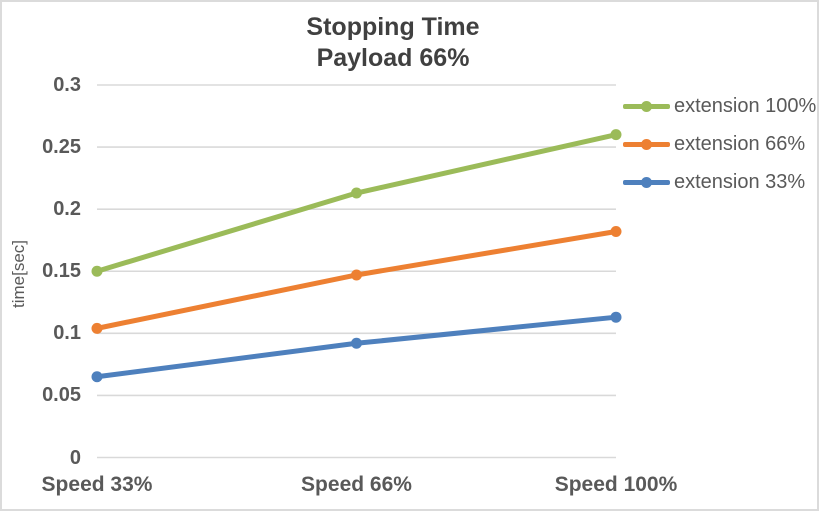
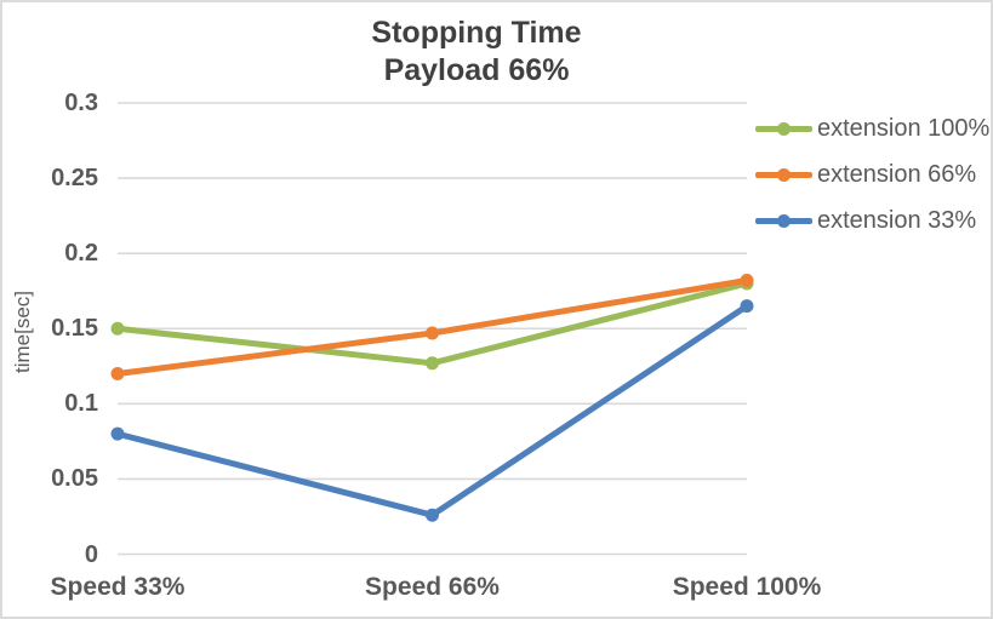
extension 66%/Speed 33%: 0.104 -> 0.120
extension 33%/Speed 33%: 0.065 -> 0.080
extension 100%/Speed 66%: 0.213 -> 0.127
extension 33%/Speed 66%: 0.092 -> 0.026
extension 100%/Speed 100%: 0.260 -> 0.180
extension 33%/Speed 100%: 0.113 -> 0.165
